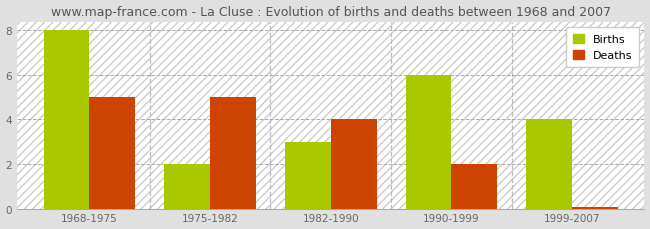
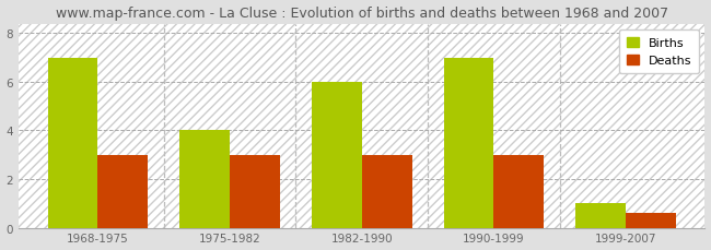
Births/1968-1975: 8 -> 7
Deaths/1968-1975: 5.00 -> 3.00
Births/1975-1982: 2 -> 4
Deaths/1975-1982: 5.00 -> 3.00
Births/1982-1990: 3 -> 6
Deaths/1982-1990: 4.00 -> 3.00
Births/1990-1999: 6 -> 7
Deaths/1990-1999: 2.00 -> 3.00
Births/1999-2007: 4 -> 1
Deaths/1999-2007: 0.05 -> 0.60
